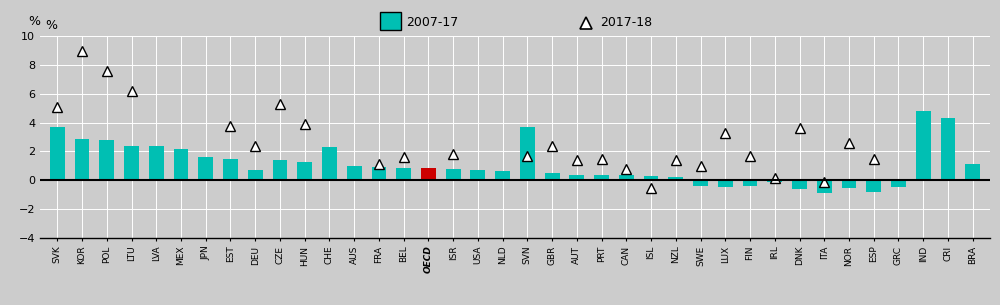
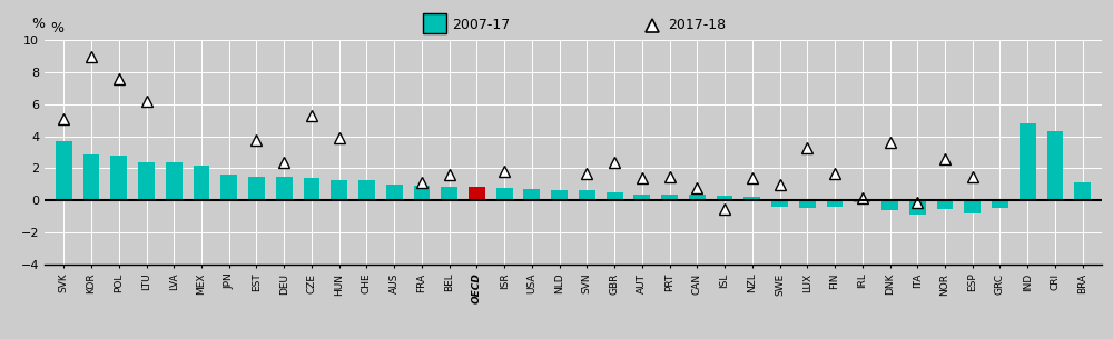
DEU: 0.7 -> 1.4
CHE: 2.3 -> 1.2
SVN: 3.7 -> 0.7
